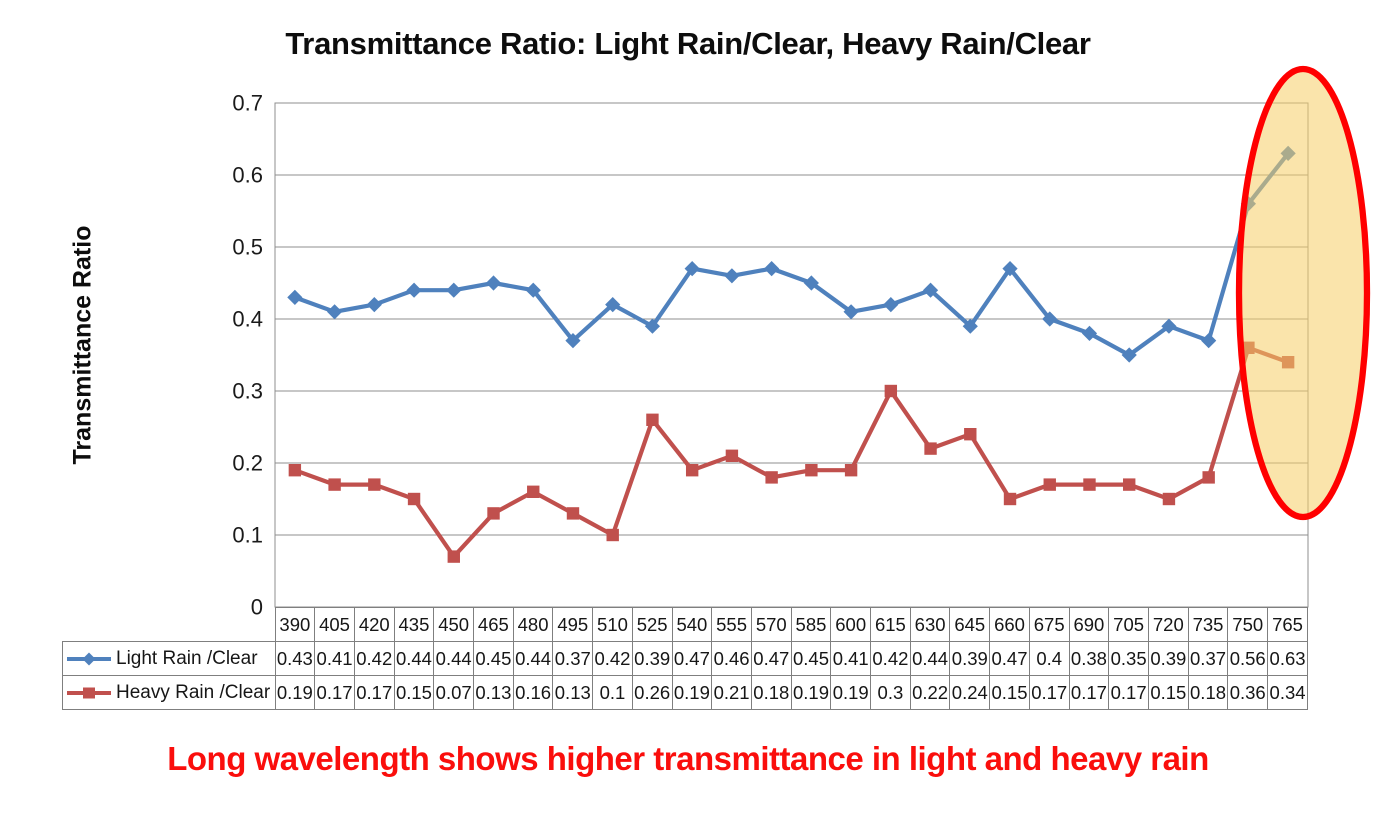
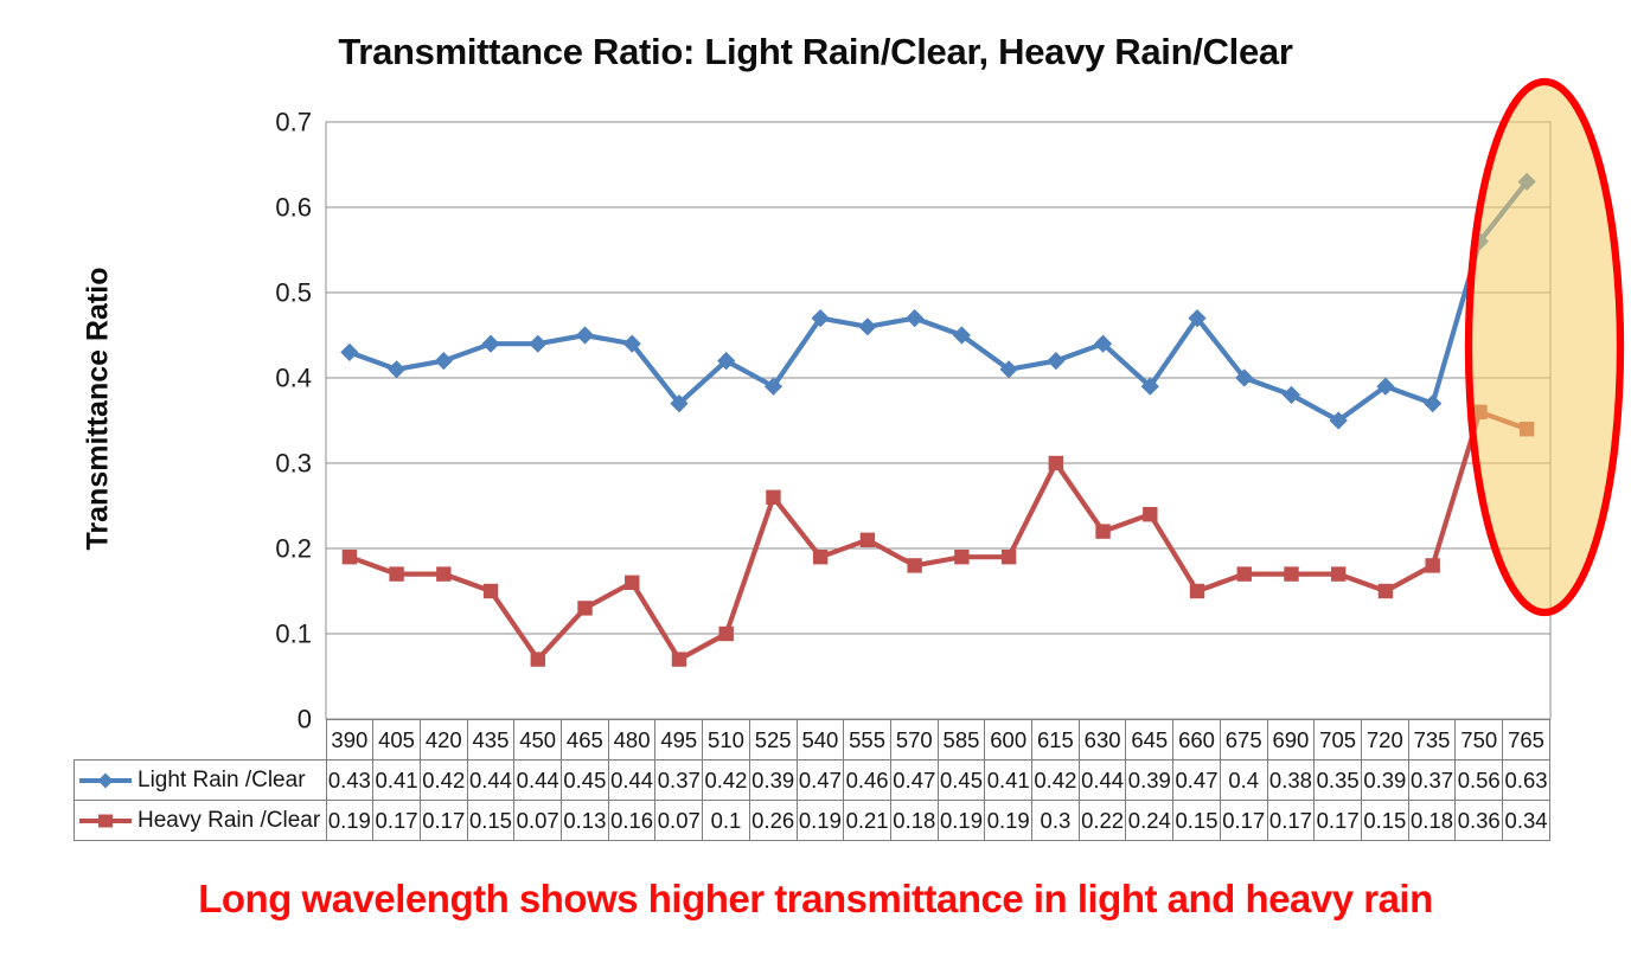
Heavy Rain /Clear/495: 0.13 -> 0.07
